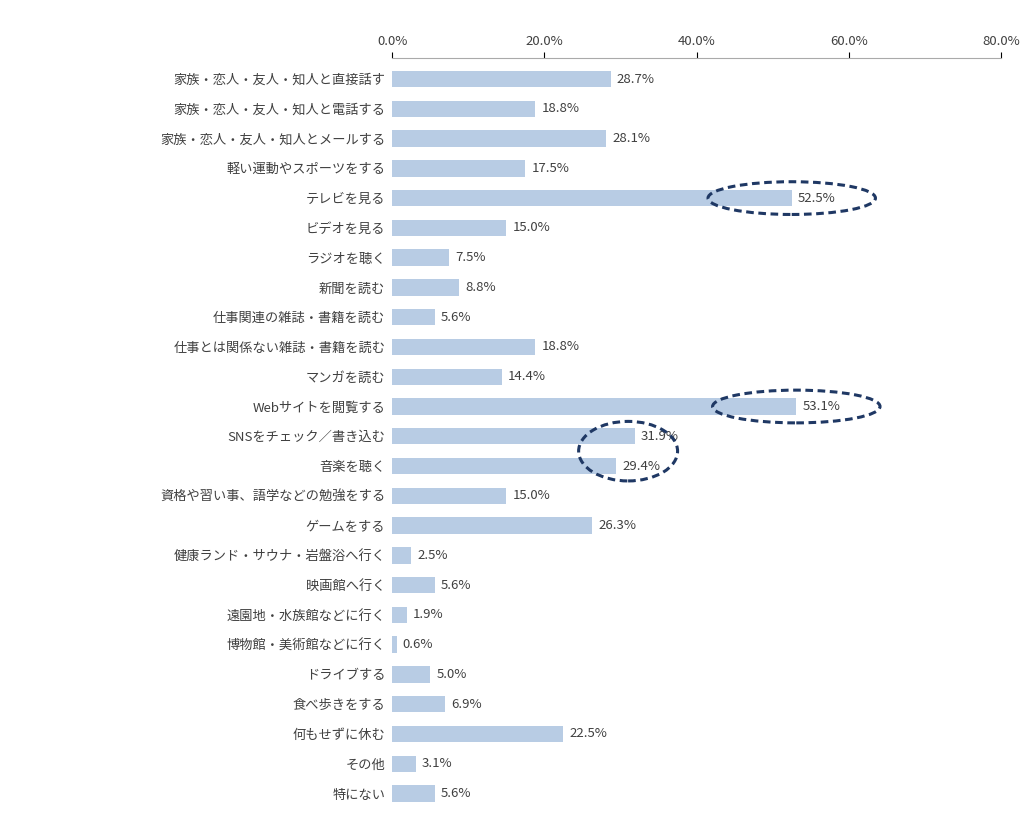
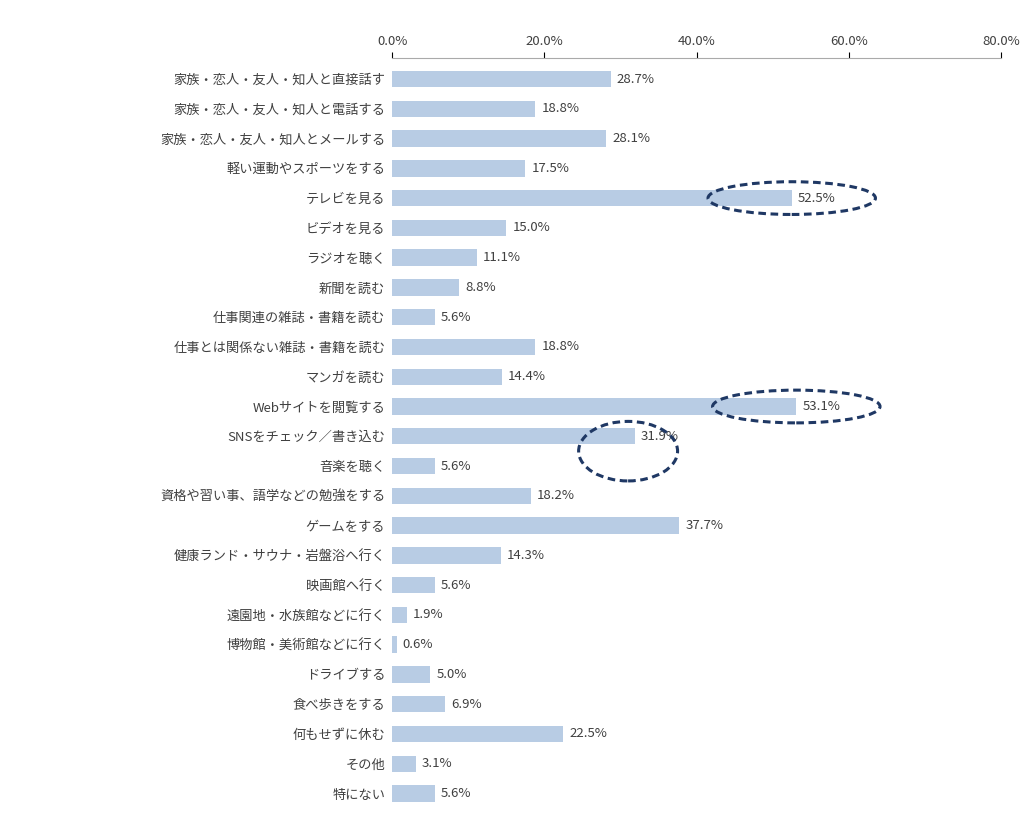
ラジオを聴く: 7.5% -> 11.1%
音楽を聴く: 29.4% -> 5.6%
資格や習い事、語学などの勉強をする: 15.0% -> 18.2%
ゲームをする: 26.3% -> 37.7%
健康ランド・サウナ・岩盤浴へ行く: 2.5% -> 14.3%
